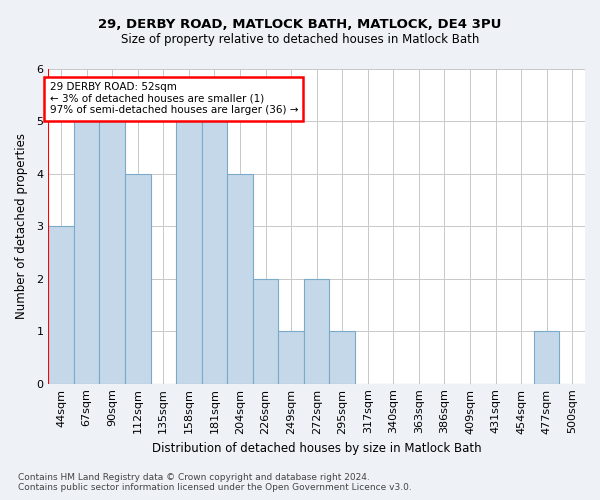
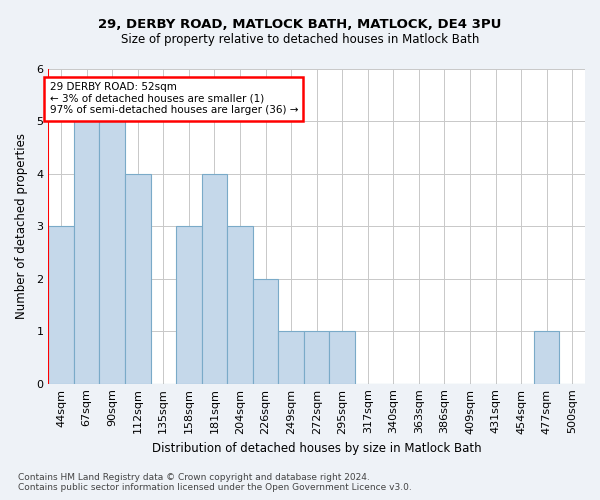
158sqm: 5 -> 3
181sqm: 5 -> 4
204sqm: 4 -> 3
272sqm: 2 -> 1
